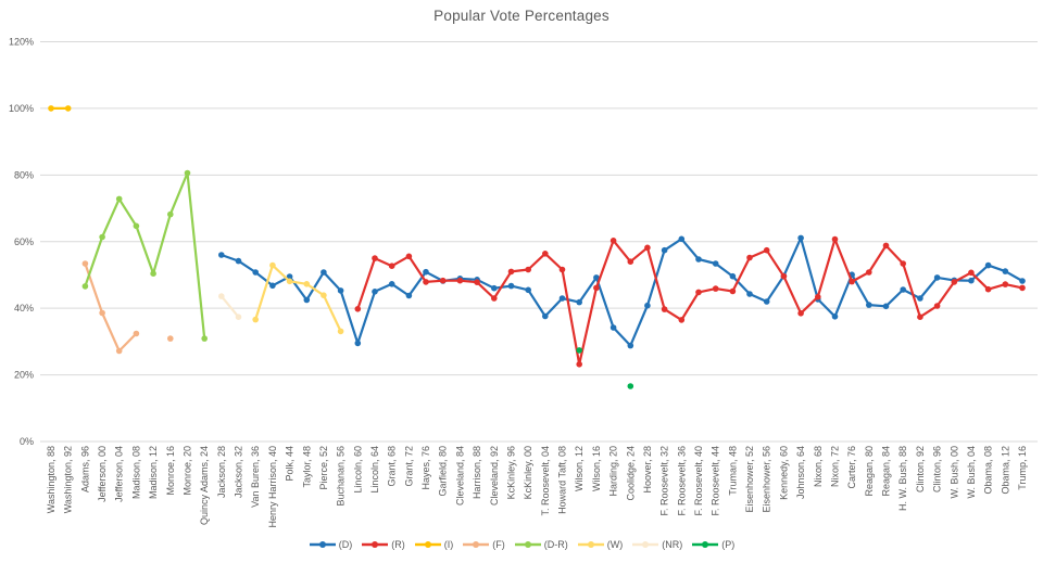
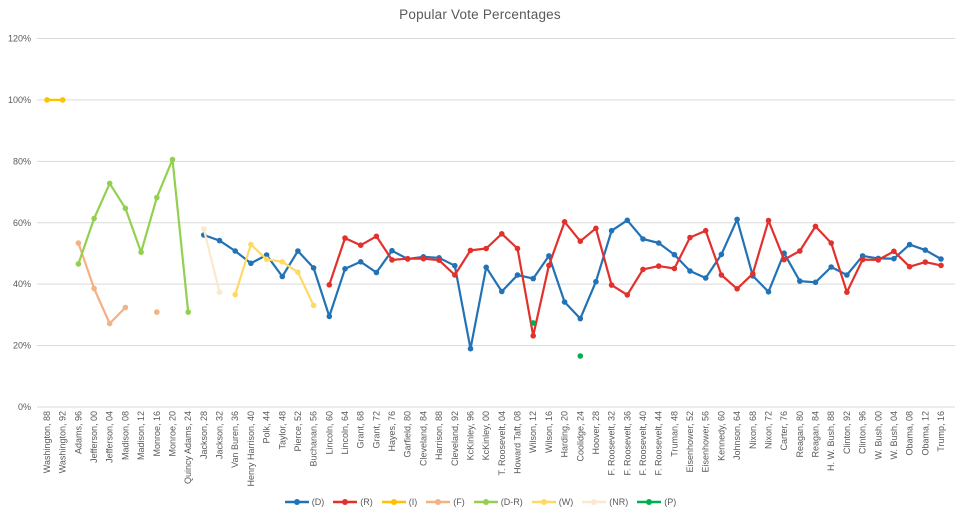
(NR)/Jackson, 28: 44% -> 58%
(D)/KcKinley, 96: 47% -> 19%
(R)/Kennedy, 60: 50% -> 43%
(R)/Clinton, 96: 41% -> 48%
